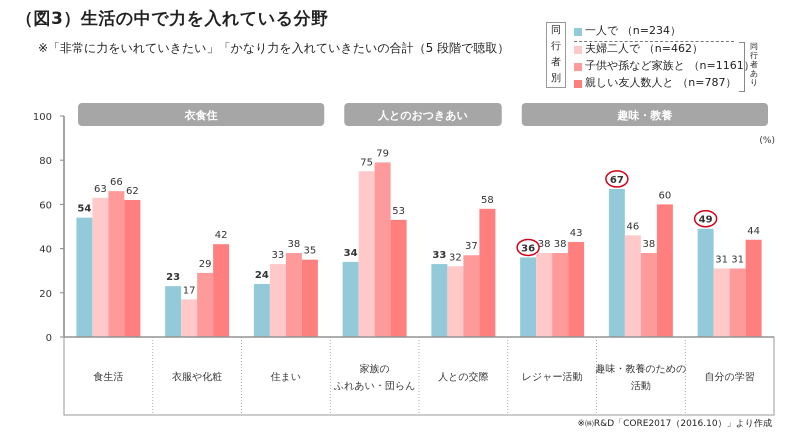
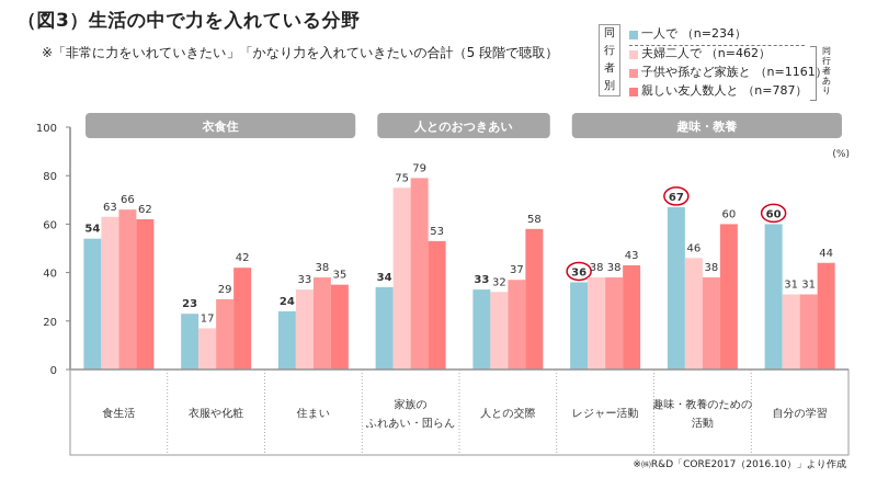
一人で（n=234）/自分の学習: 49 -> 60
